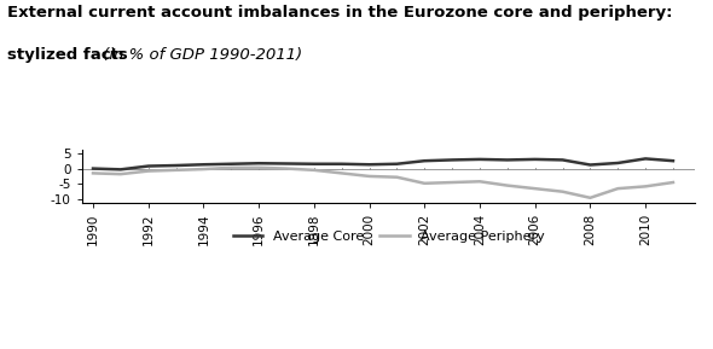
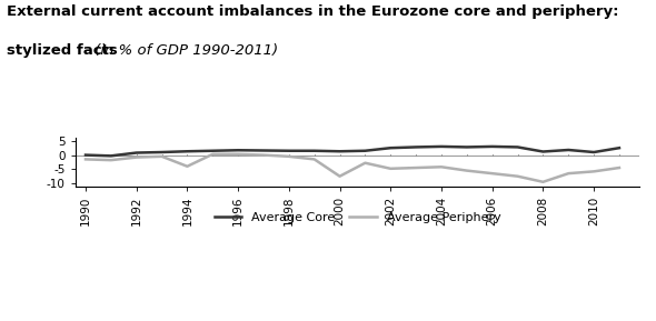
Average Periphery/1994: -0.2 -> -4.0
Average Periphery/2000: -2.5 -> -7.5
Average Core/2010: 3.2 -> 1.0
